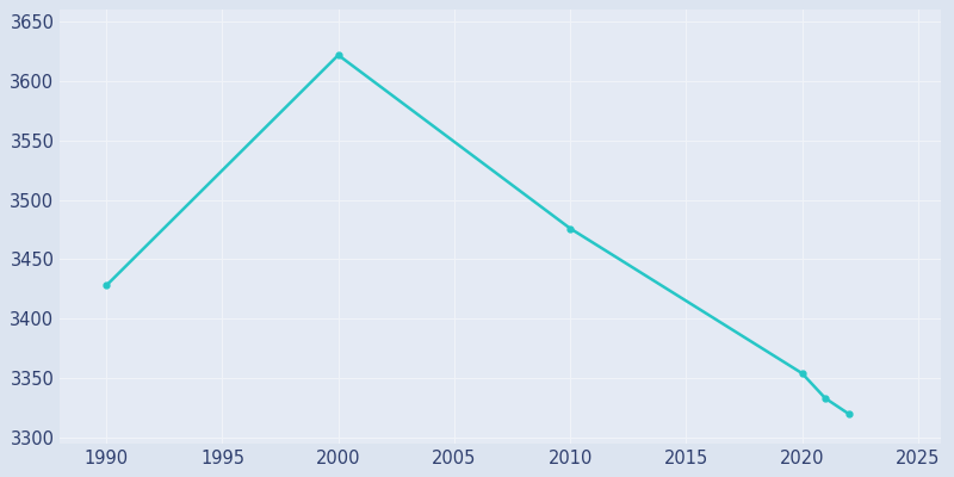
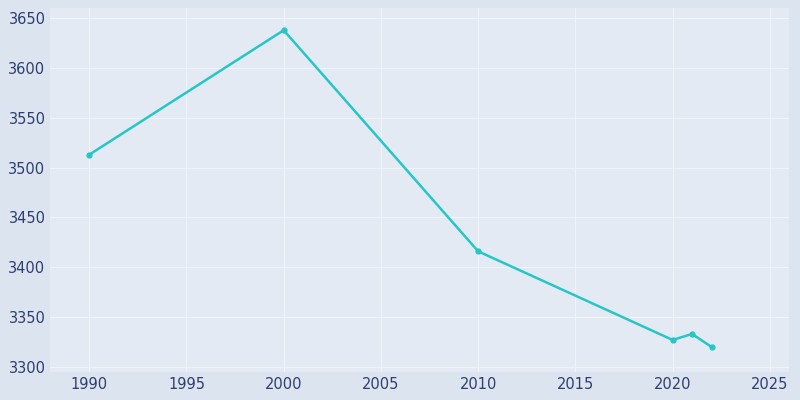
1990: 3428 -> 3513
2000: 3622 -> 3638
2010: 3476 -> 3416
2020: 3354 -> 3327
